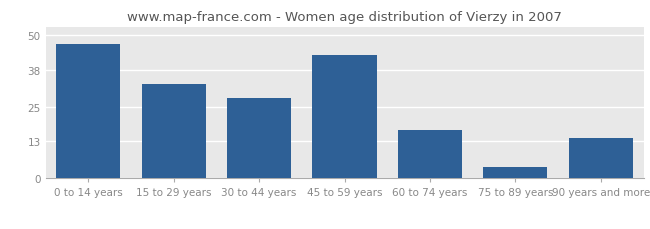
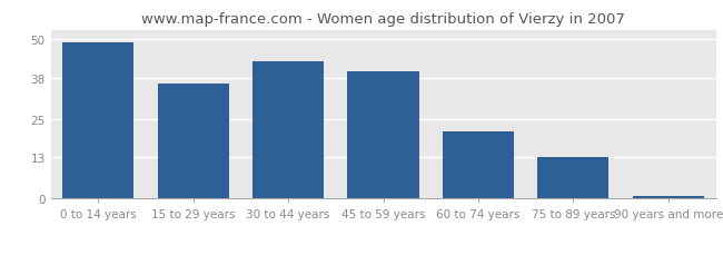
0 to 14 years: 47 -> 49
15 to 29 years: 33 -> 36
30 to 44 years: 28 -> 43
45 to 59 years: 43 -> 40
60 to 74 years: 17 -> 21
75 to 89 years: 4 -> 13
90 years and more: 14 -> 1
